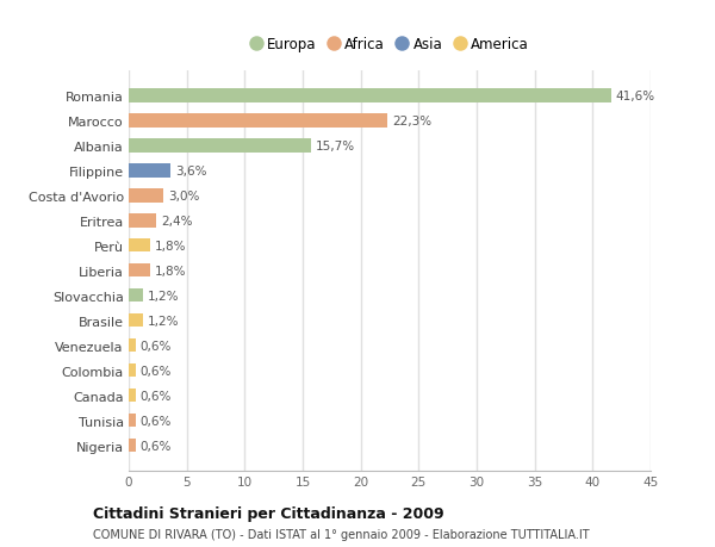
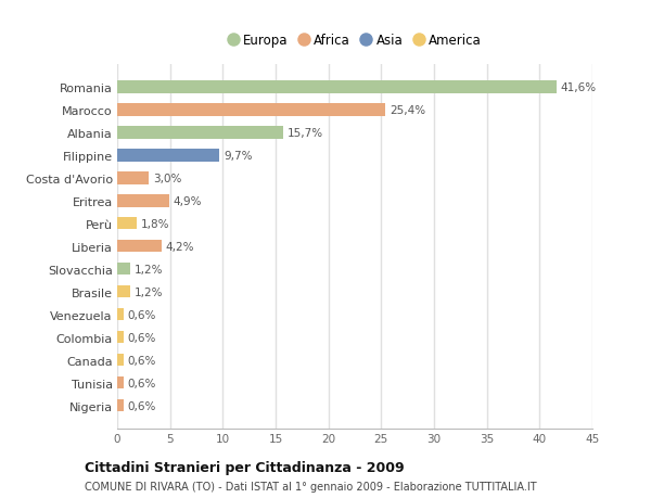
Marocco: 22,3% -> 25,4%
Filippine: 3,6% -> 9,7%
Eritrea: 2,4% -> 4,9%
Liberia: 1,8% -> 4,2%
